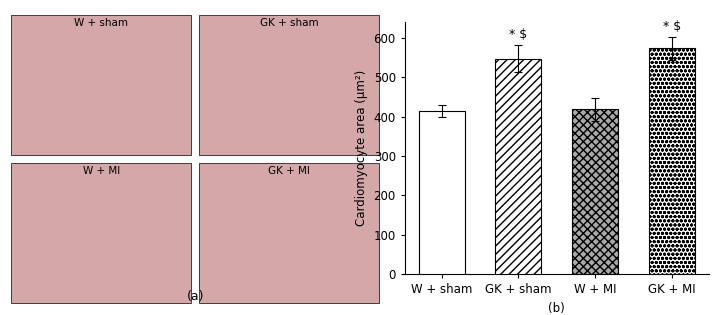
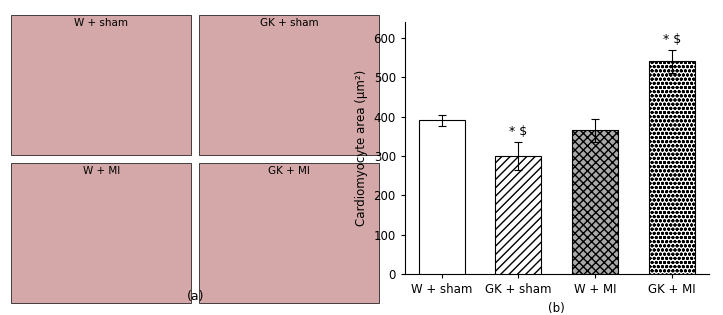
W + sham: 415 -> 390
GK + sham: 547 -> 300
W + MI: 418 -> 365
GK + MI: 573 -> 540
